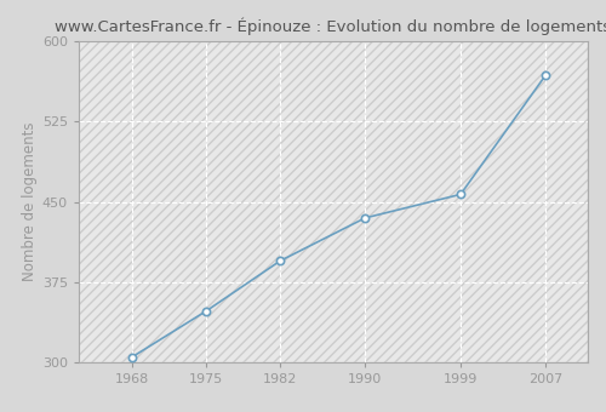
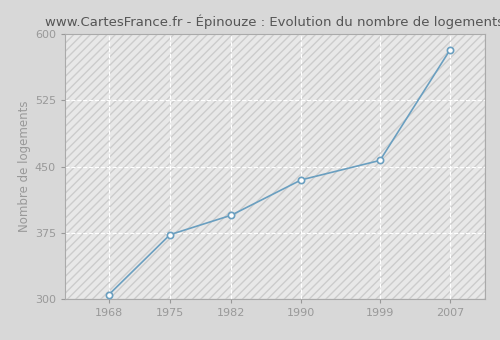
1975: 348 -> 373
2007: 568 -> 582
